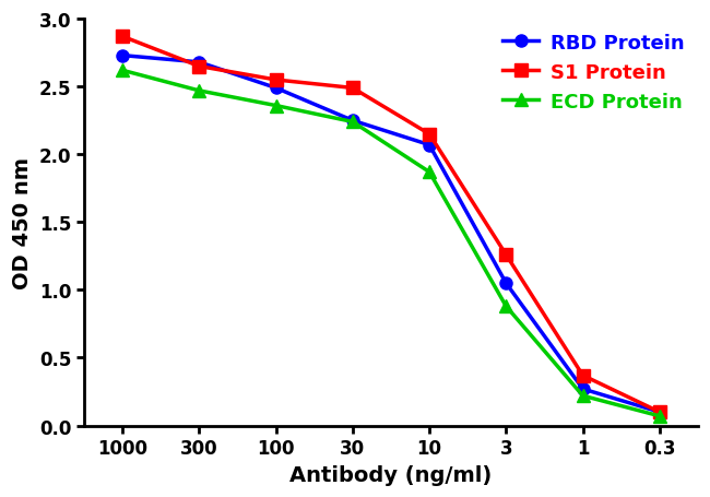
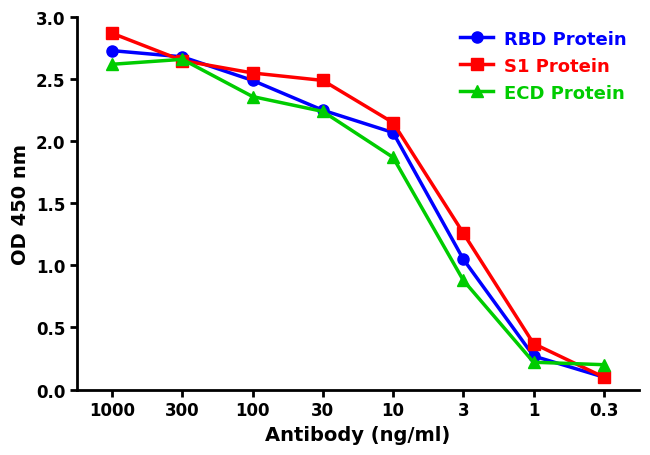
ECD Protein/300: 2.47 -> 2.66
ECD Protein/0.3: 0.07 -> 0.20
